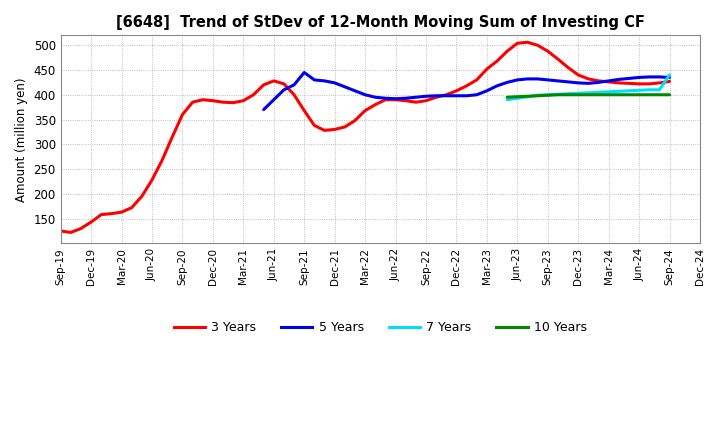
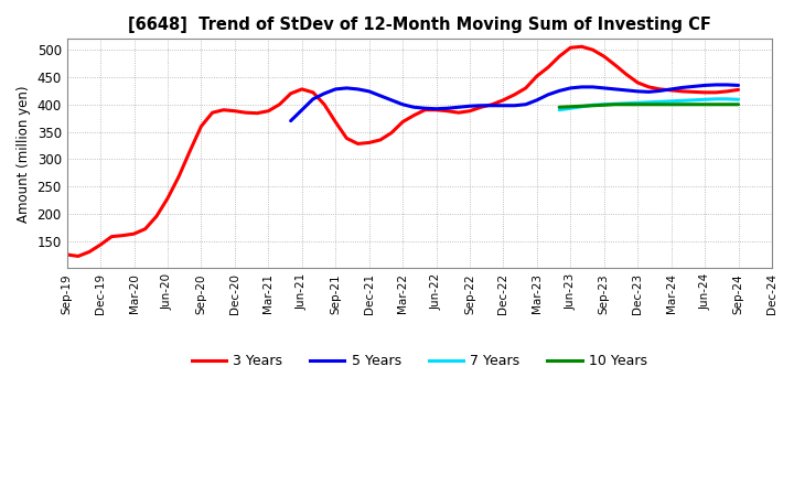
5 Years/Sep-21: 445 -> 428
7 Years/Sep-24: 440 -> 409
